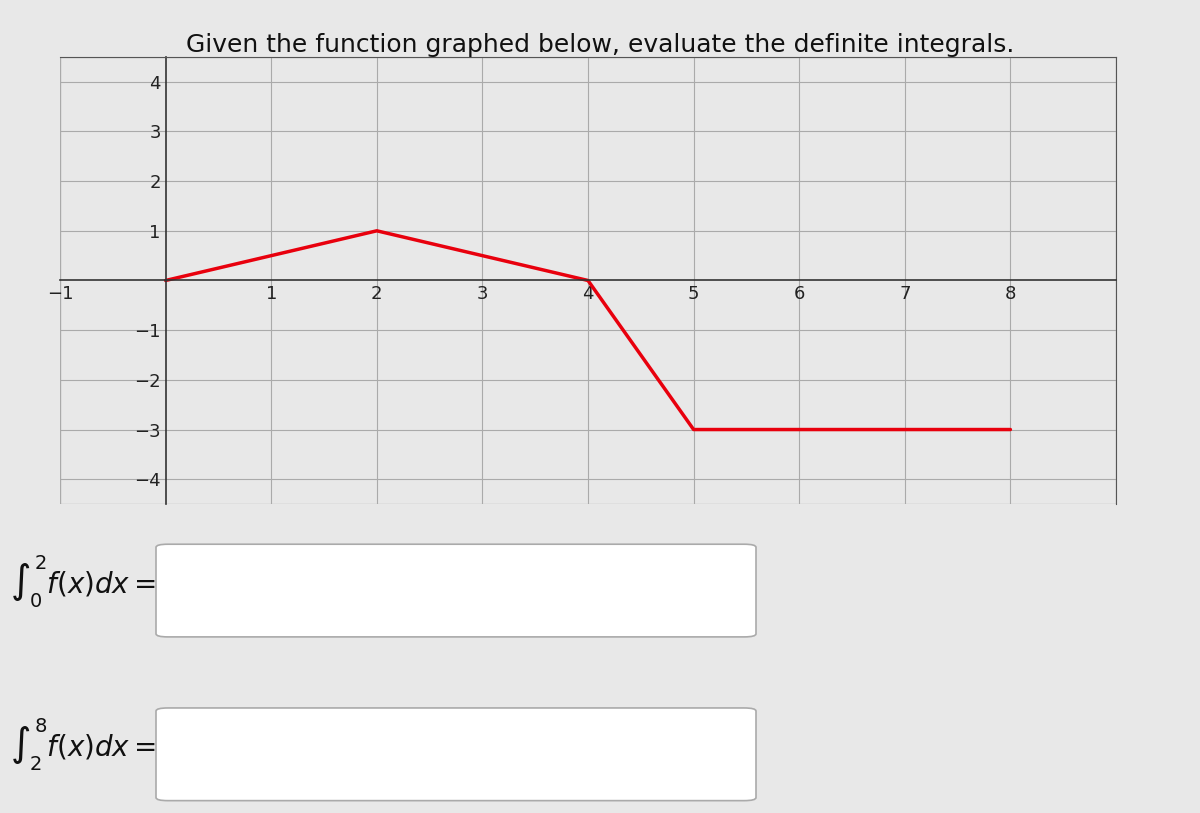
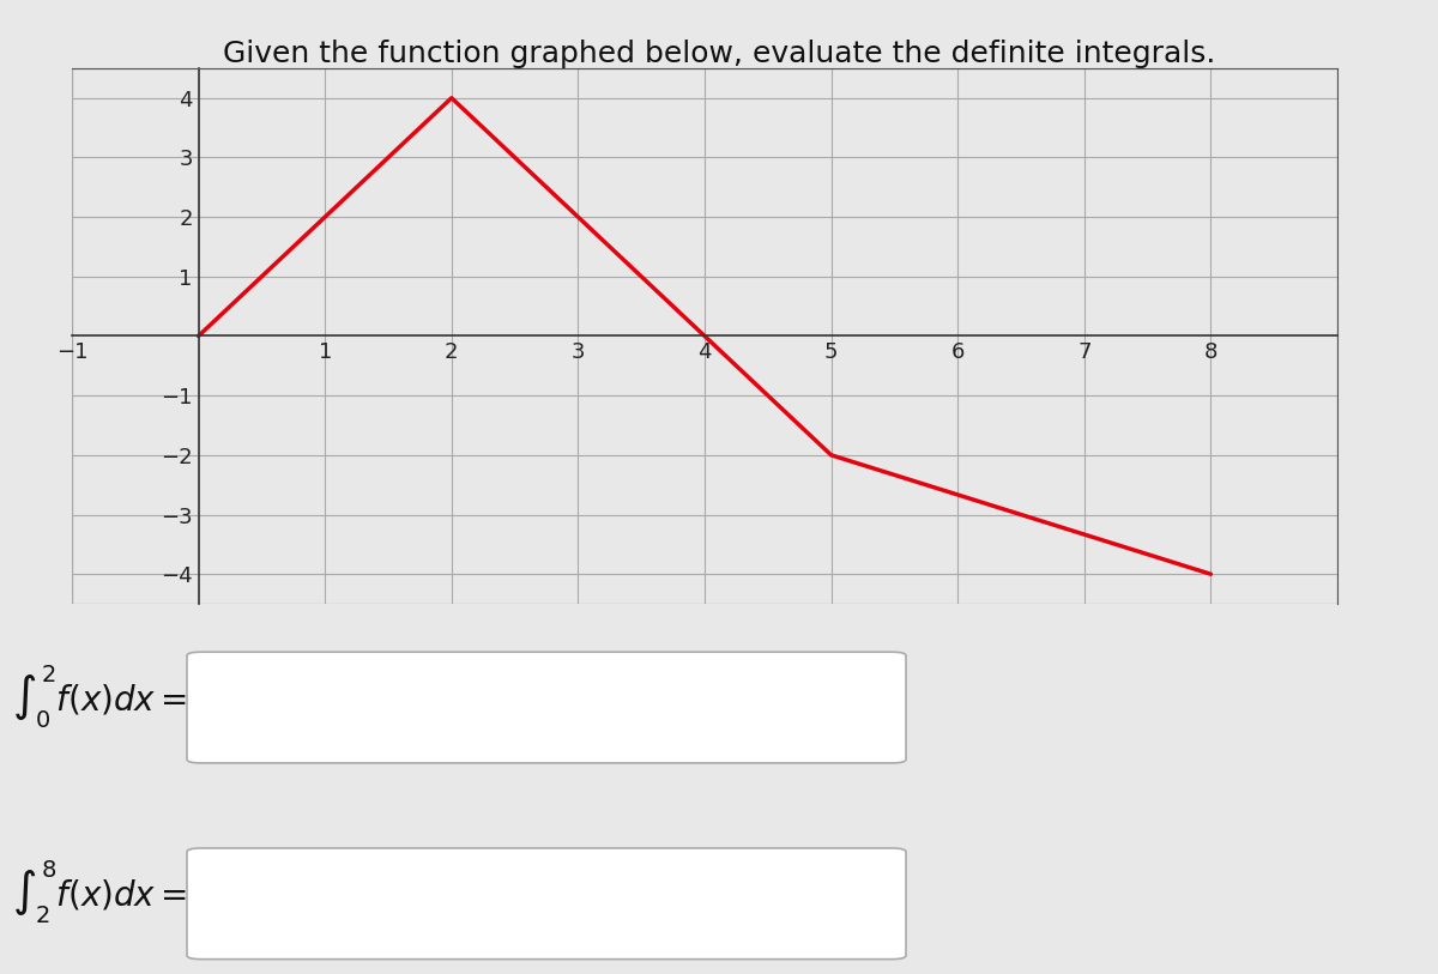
2: 1 -> 4
5: -3 -> -2
8: -3 -> -4
